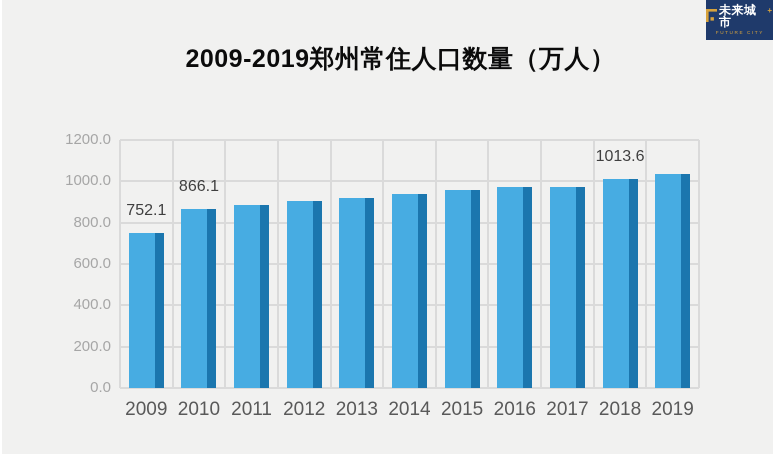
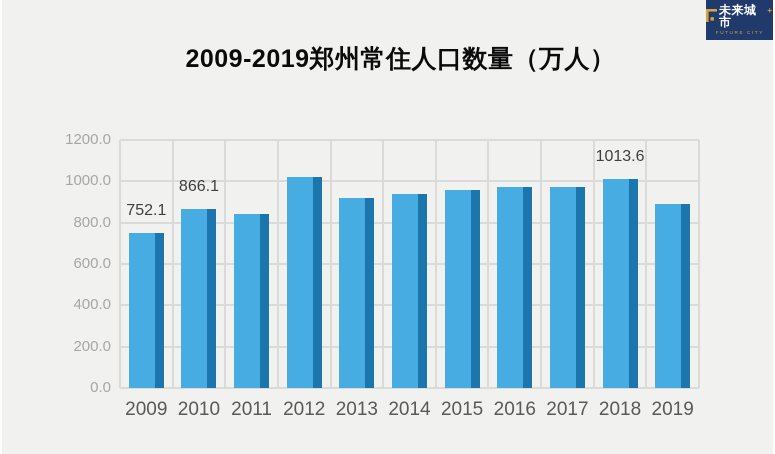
2011: 890 -> 840
2012: 900 -> 1020
2019: 1040 -> 890
